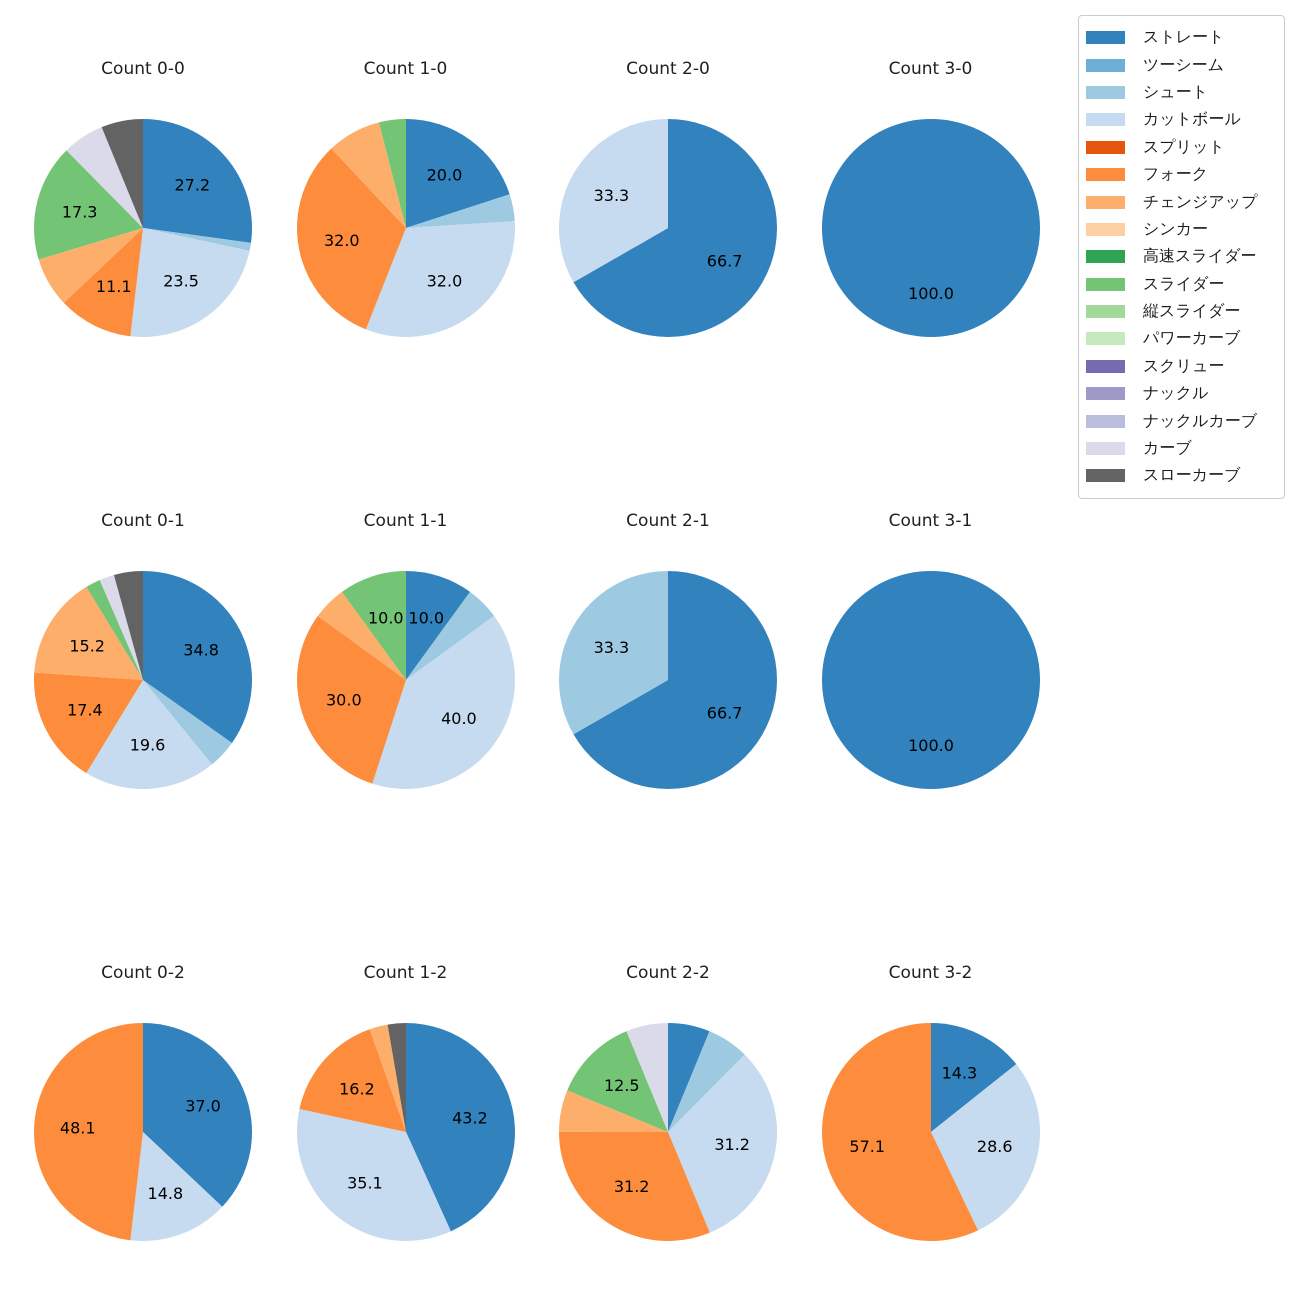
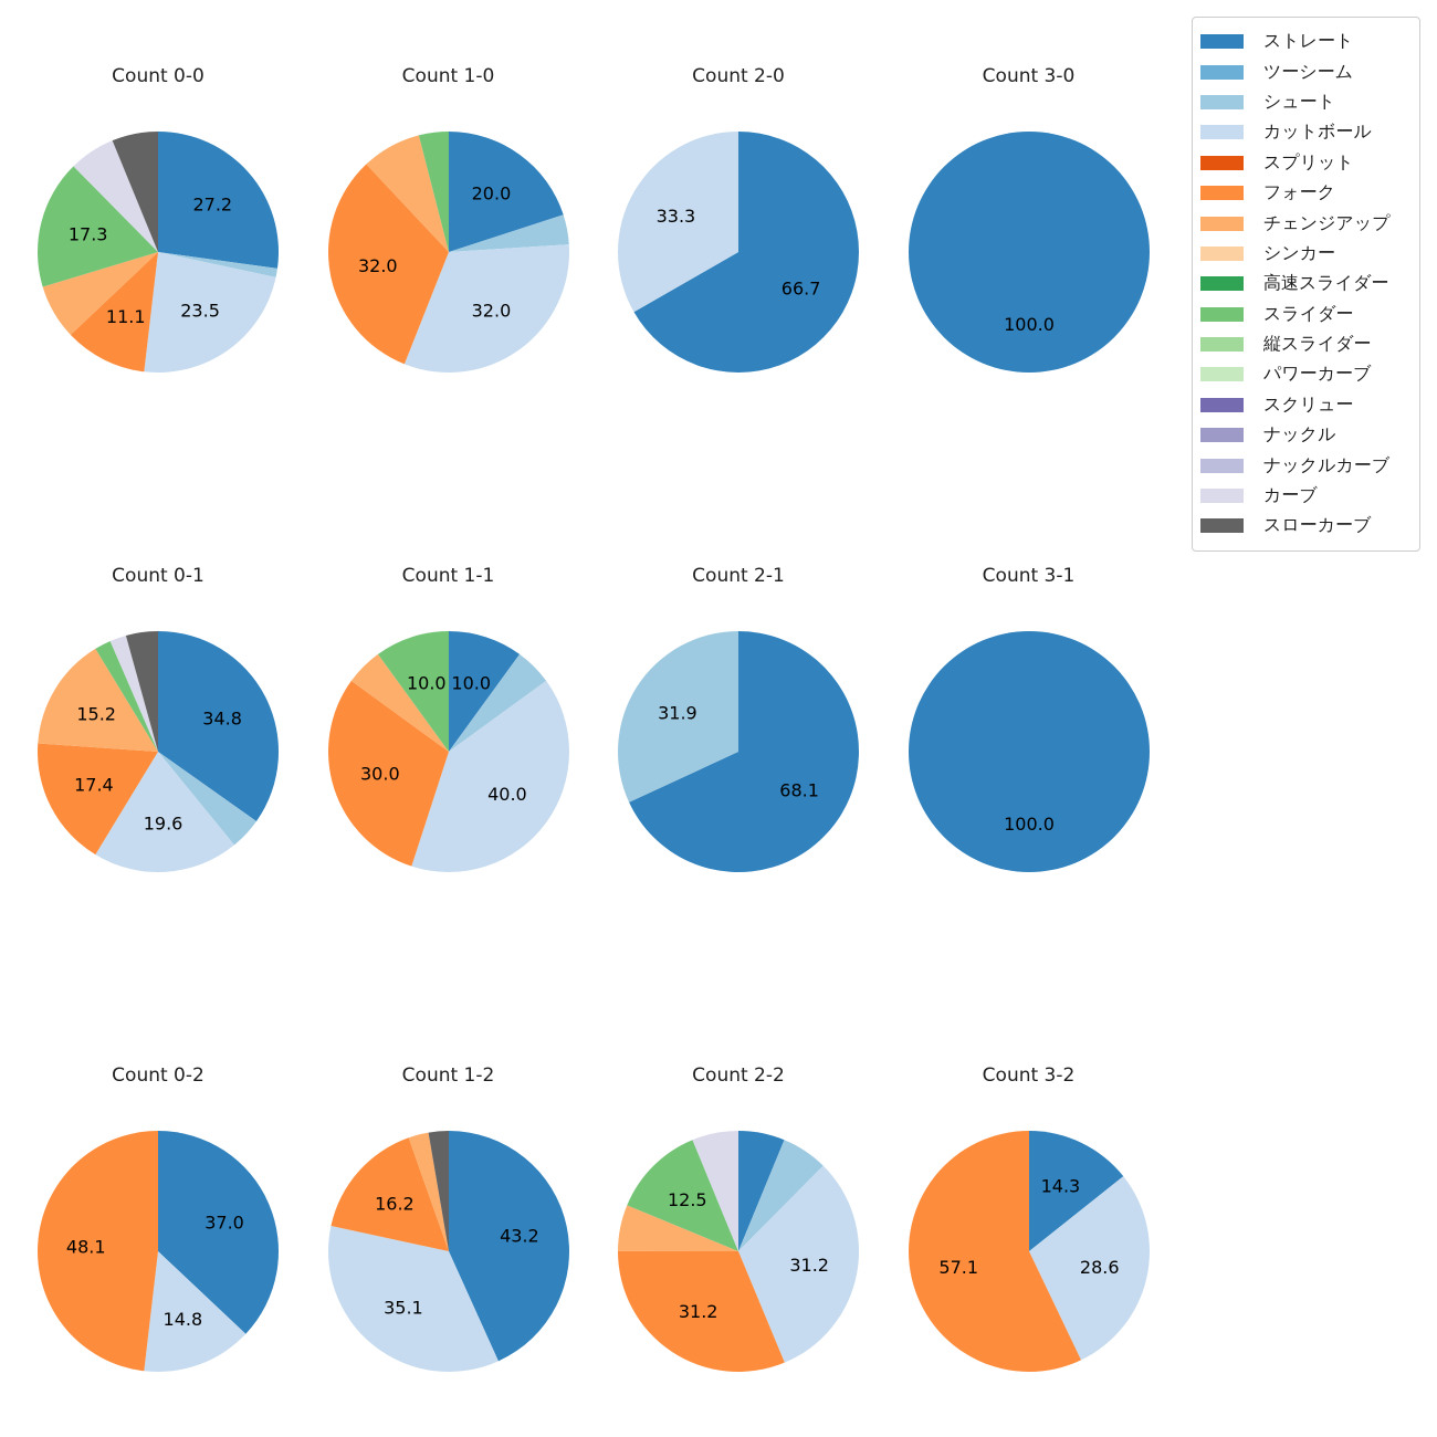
Count 2-1/ストレート: 66.7 -> 68.1
Count 2-1/シュート: 33.3 -> 31.9
